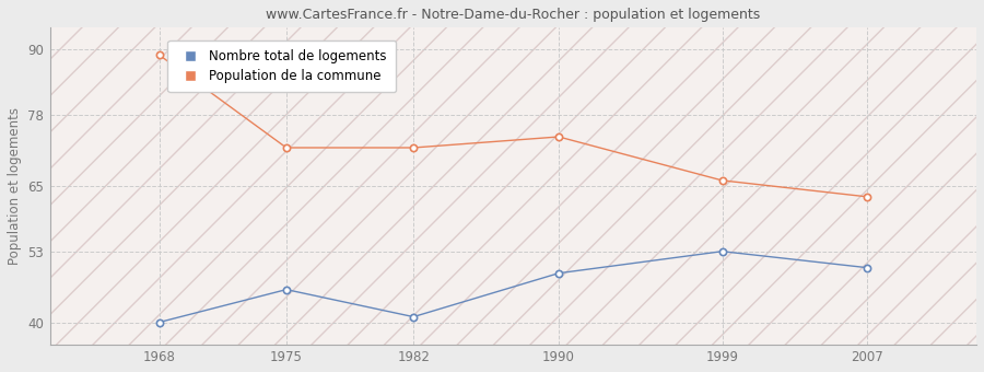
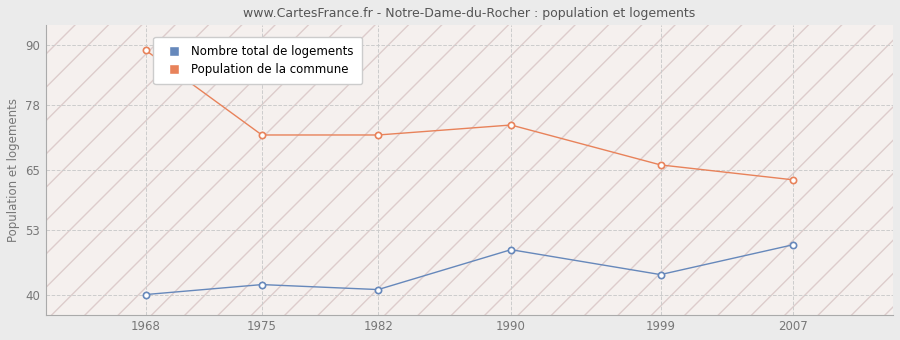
Nombre total de logements/1975: 46 -> 42
Nombre total de logements/1999: 53 -> 44
